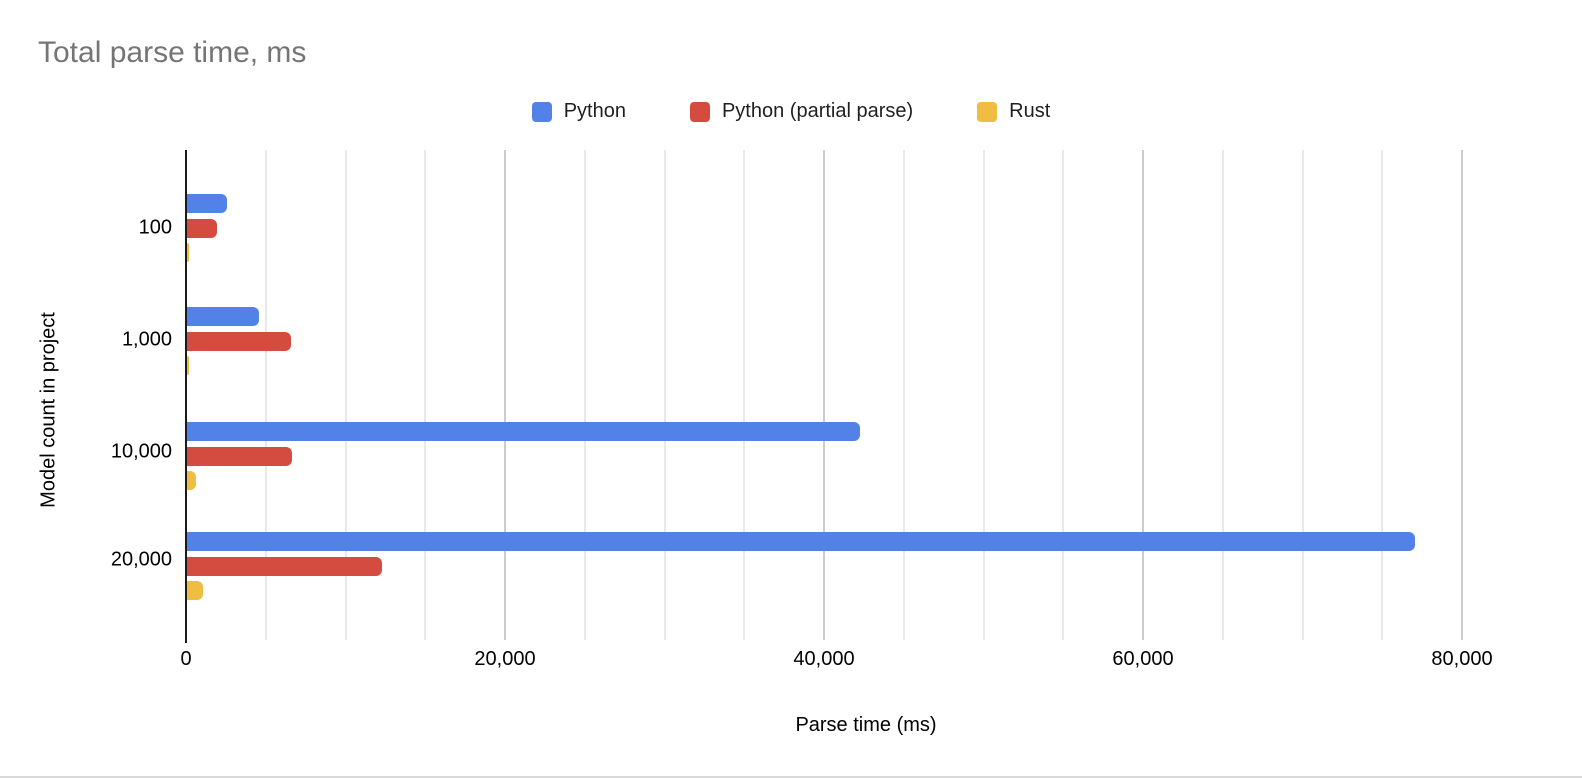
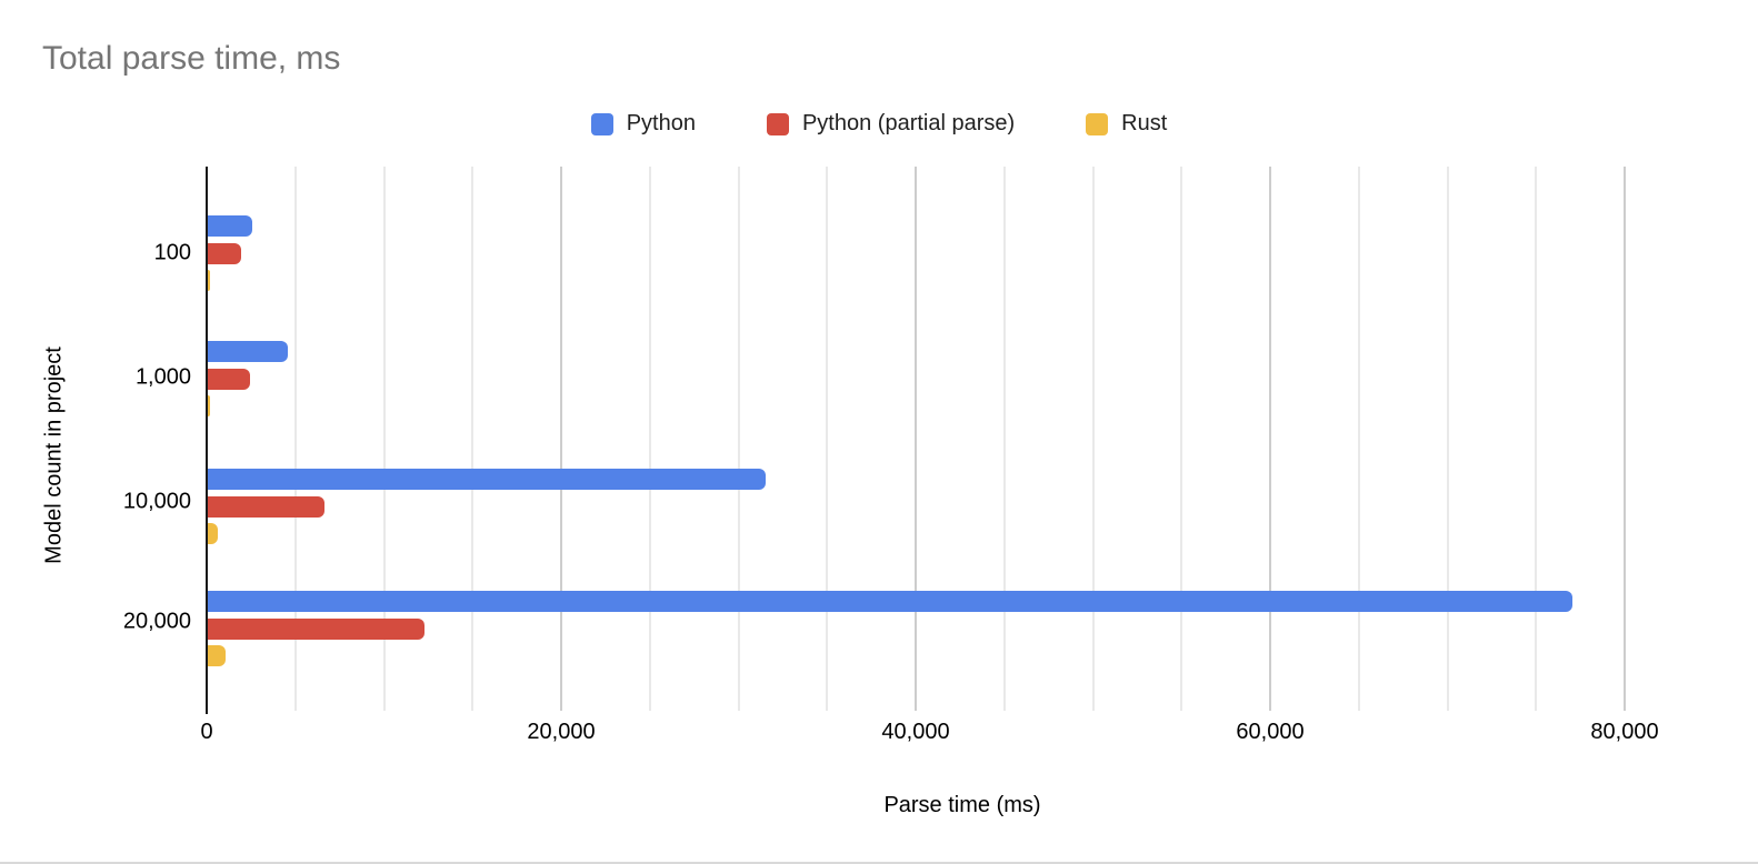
Python (partial parse)/1,000: 6500 -> 2400
Python/10,000: 42200 -> 31500
